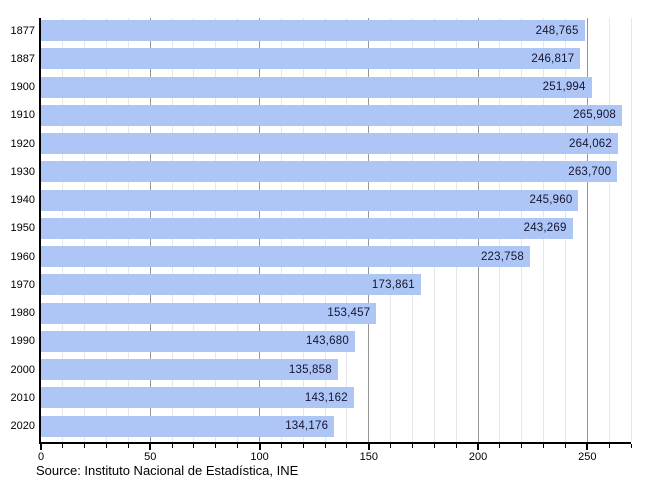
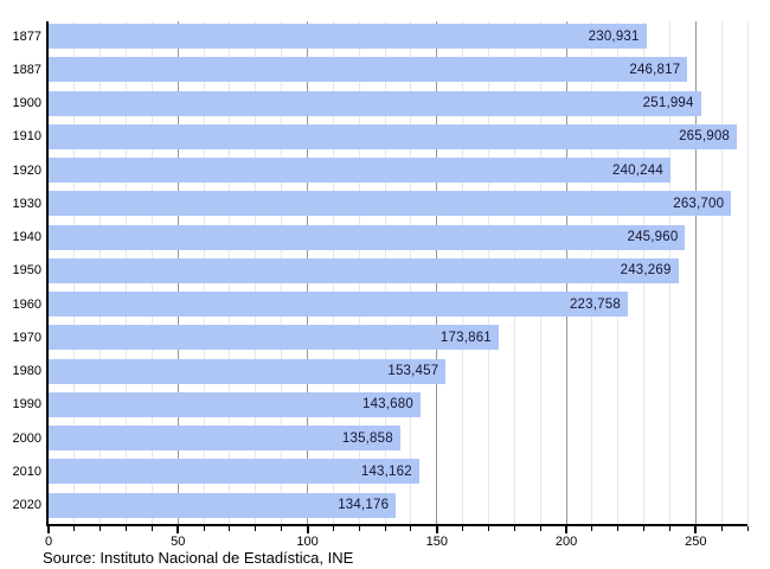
1877: 248,765 -> 230,931
1920: 264,062 -> 240,244
